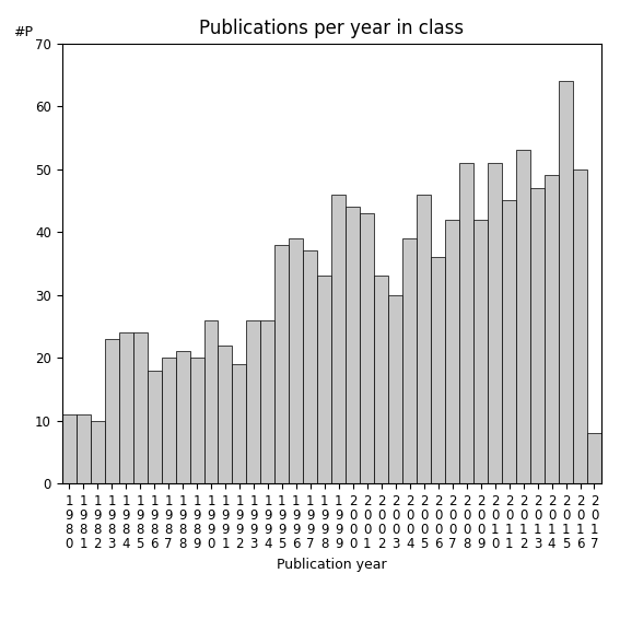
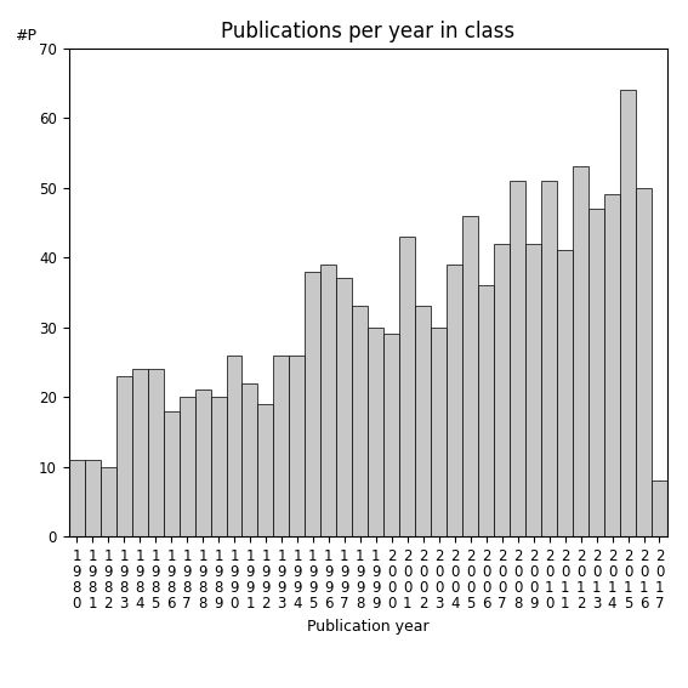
1 9 9 9: 46 -> 30
2 0 0 0: 44 -> 29
2 0 1 1: 45 -> 41
